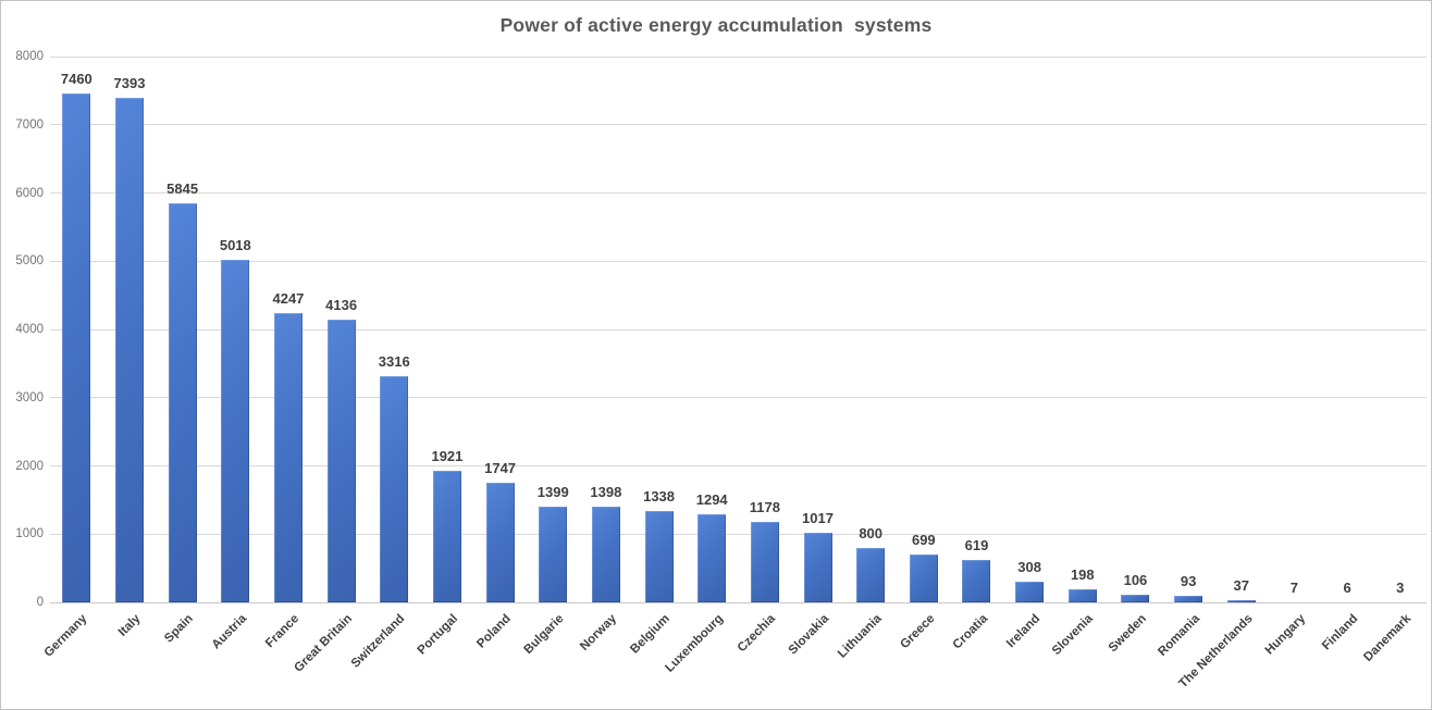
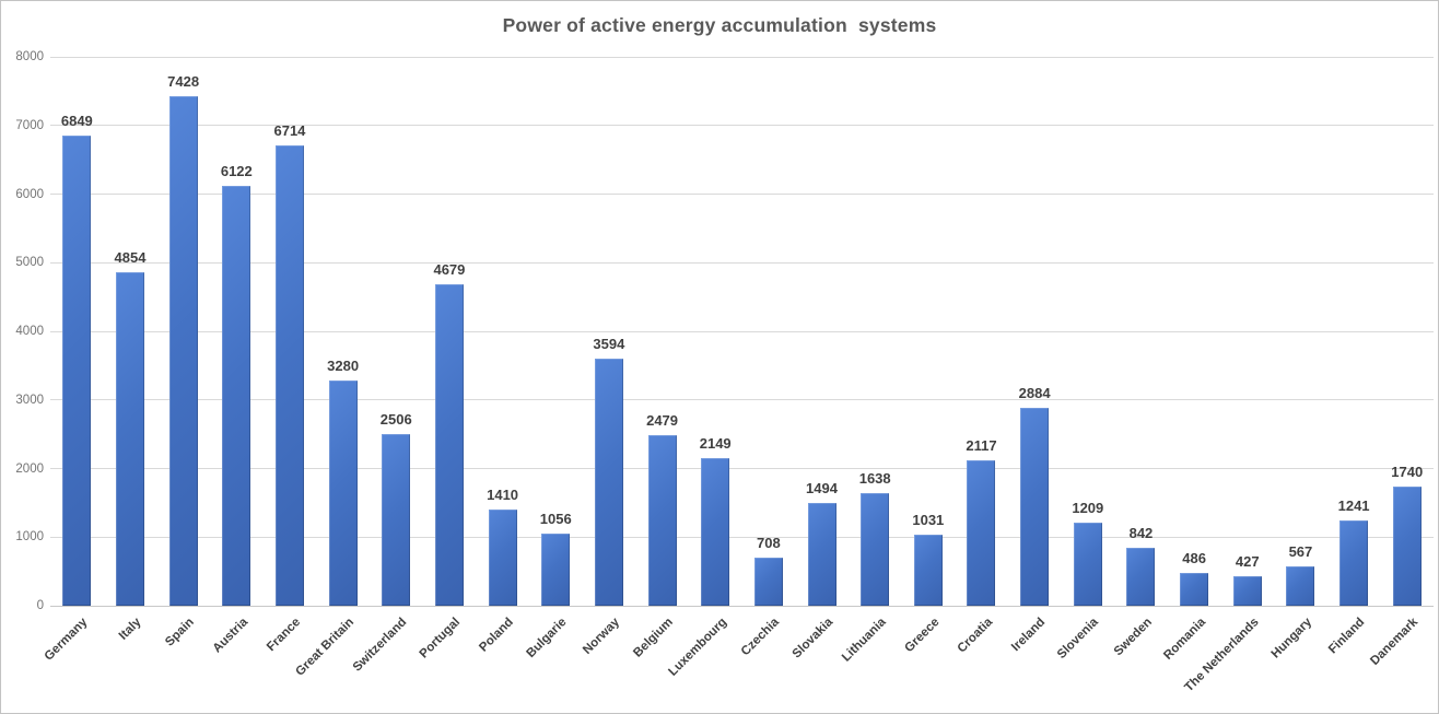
Germany: 7460 -> 6849
Italy: 7393 -> 4854
Spain: 5845 -> 7428
Austria: 5018 -> 6122
France: 4247 -> 6714
Great Britain: 4136 -> 3280
Switzerland: 3316 -> 2506
Portugal: 1921 -> 4679
Poland: 1747 -> 1410
Bulgarie: 1399 -> 1056
Norway: 1398 -> 3594
Belgium: 1338 -> 2479
Luxembourg: 1294 -> 2149
Czechia: 1178 -> 708
Slovakia: 1017 -> 1494
Lithuania: 800 -> 1638
Greece: 699 -> 1031
Croatia: 619 -> 2117
Ireland: 308 -> 2884
Slovenia: 198 -> 1209
Sweden: 106 -> 842
Romania: 93 -> 486
The Netherlands: 37 -> 427
Hungary: 7 -> 567
Finland: 6 -> 1241
Danemark: 3 -> 1740
